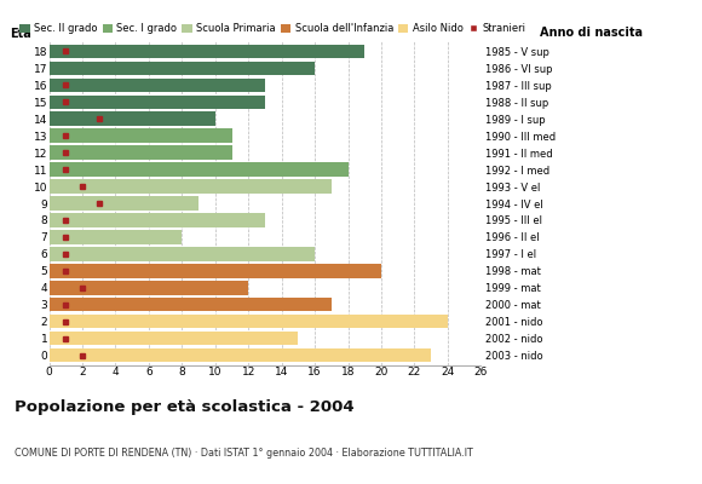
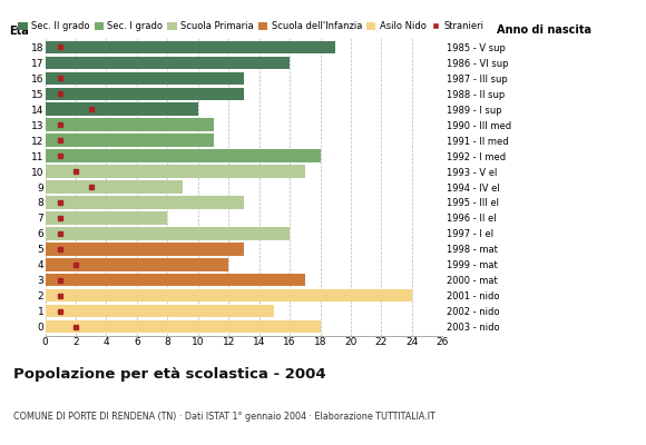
5: 20 -> 13
0: 23 -> 18
